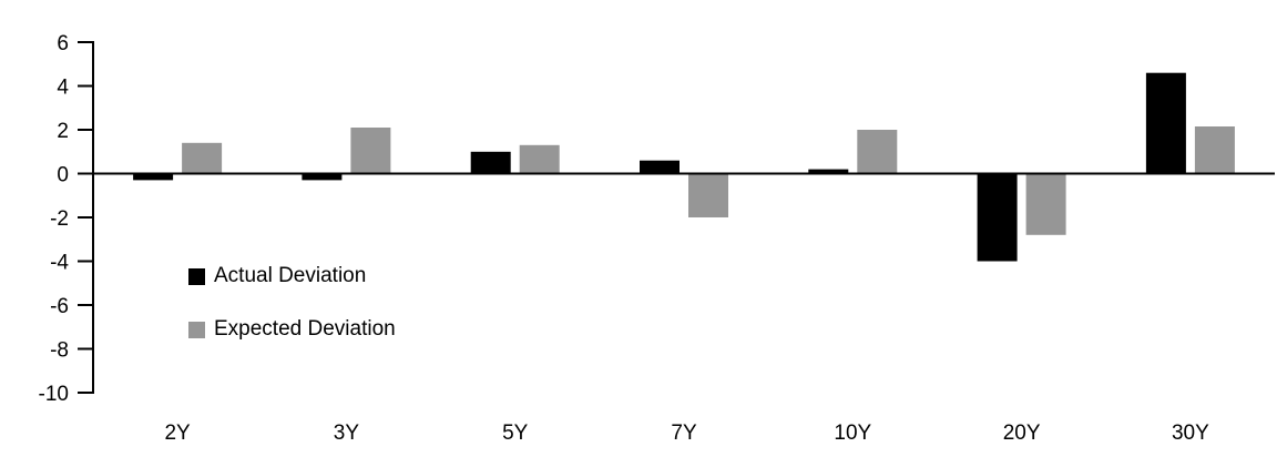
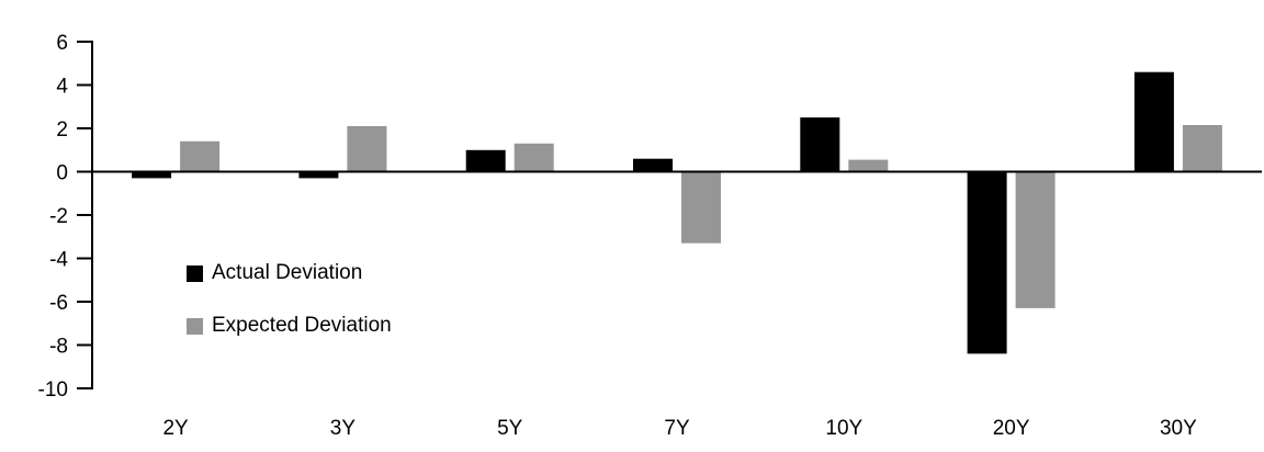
Expected Deviation/7Y: -2.0 -> -3.3
Actual Deviation/10Y: 0.2 -> 2.5
Expected Deviation/10Y: 2.0 -> 0.6
Actual Deviation/20Y: -4.0 -> -8.4
Expected Deviation/20Y: -2.8 -> -6.3
